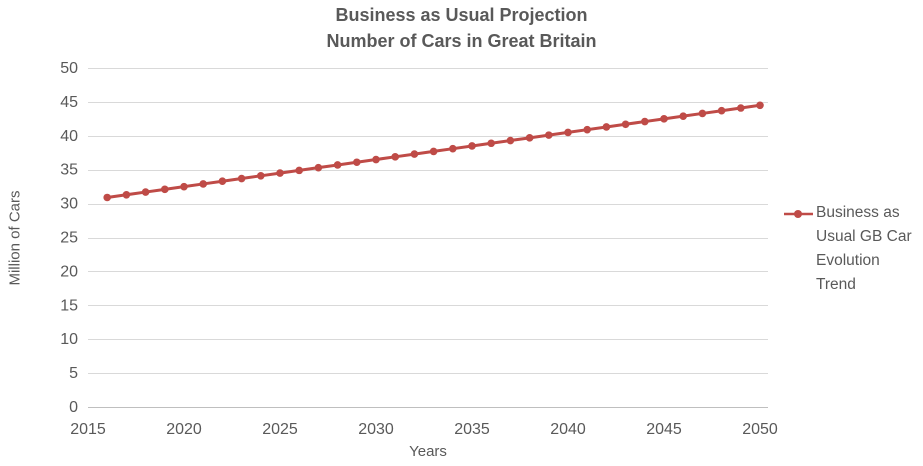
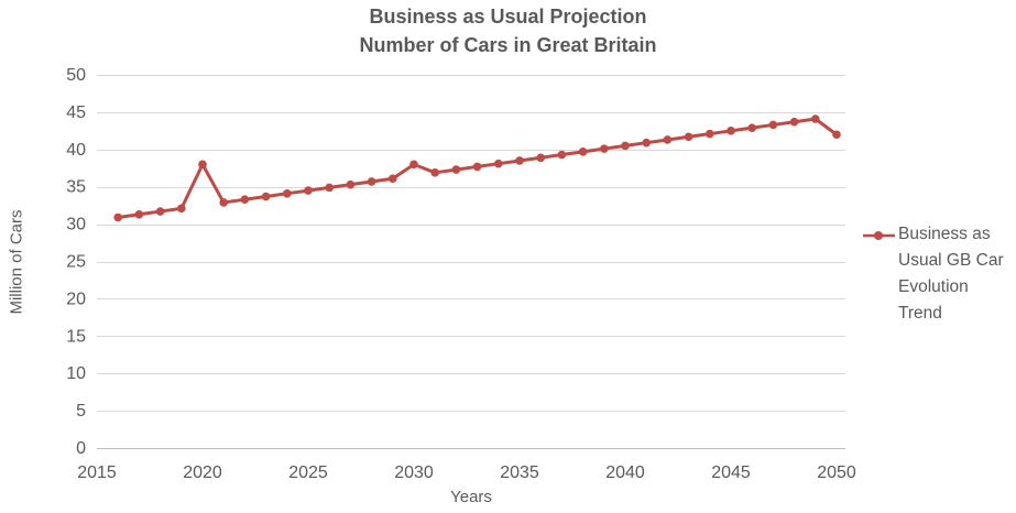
2020: 32 -> 38
2030: 36 -> 38
2050: 44 -> 42
